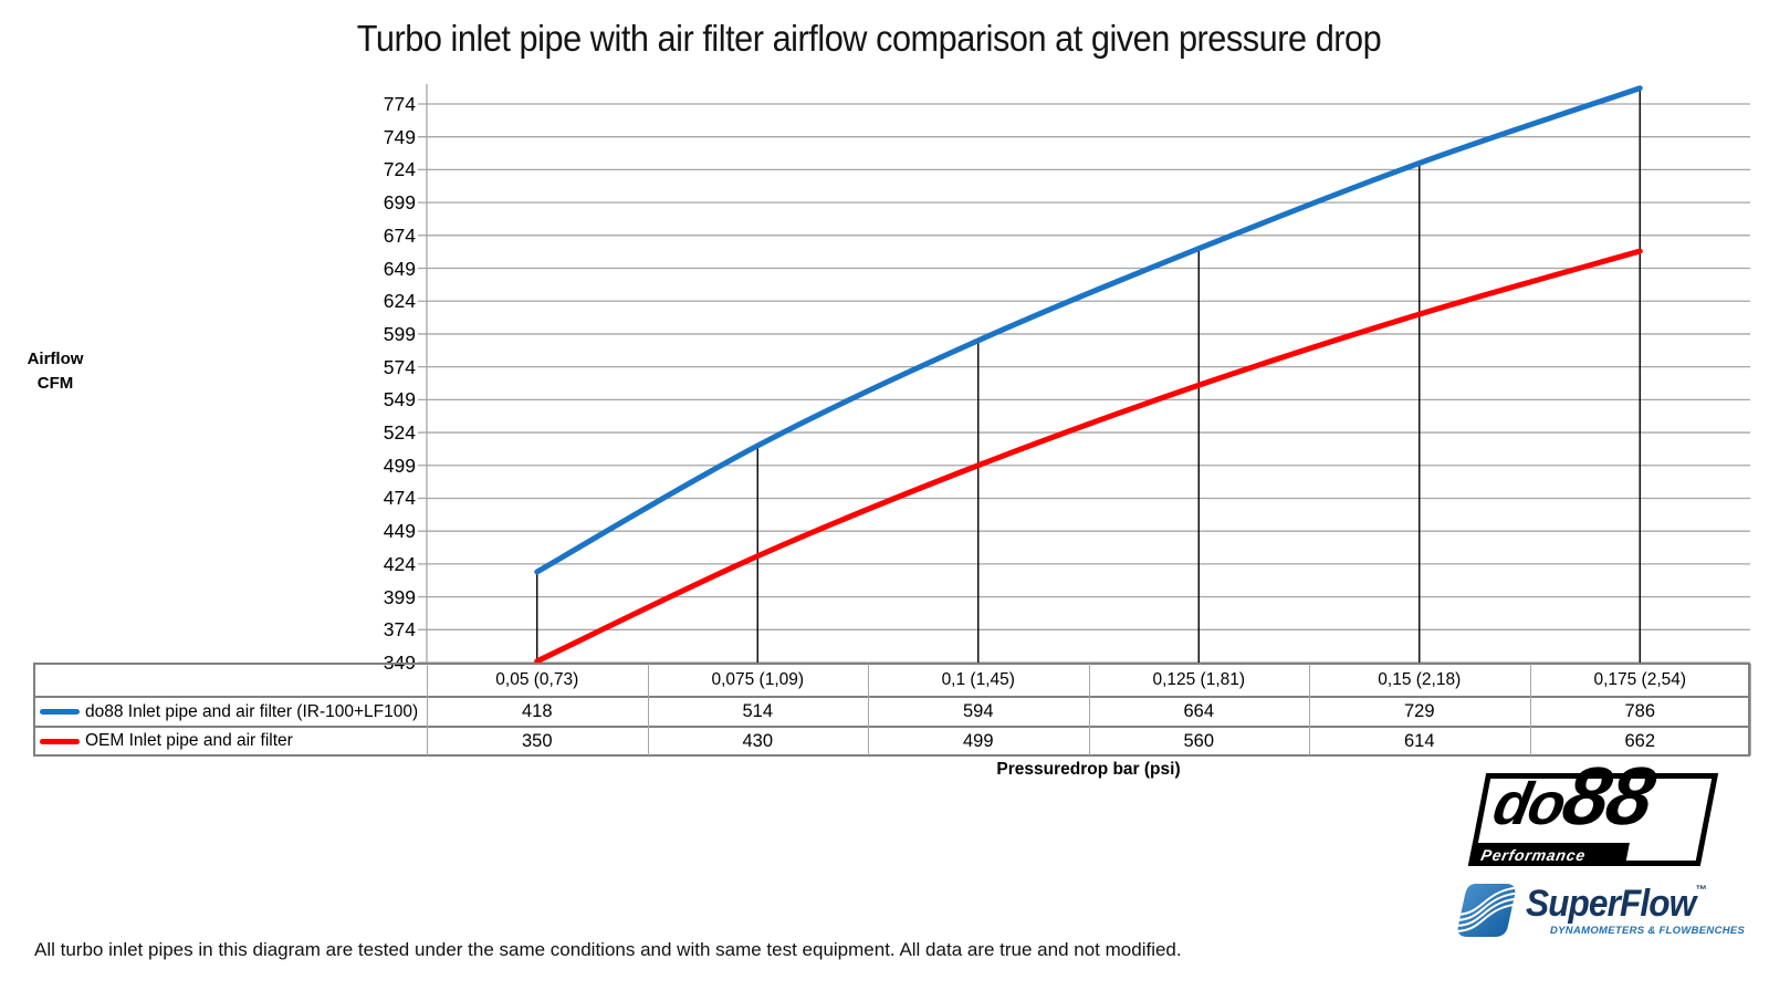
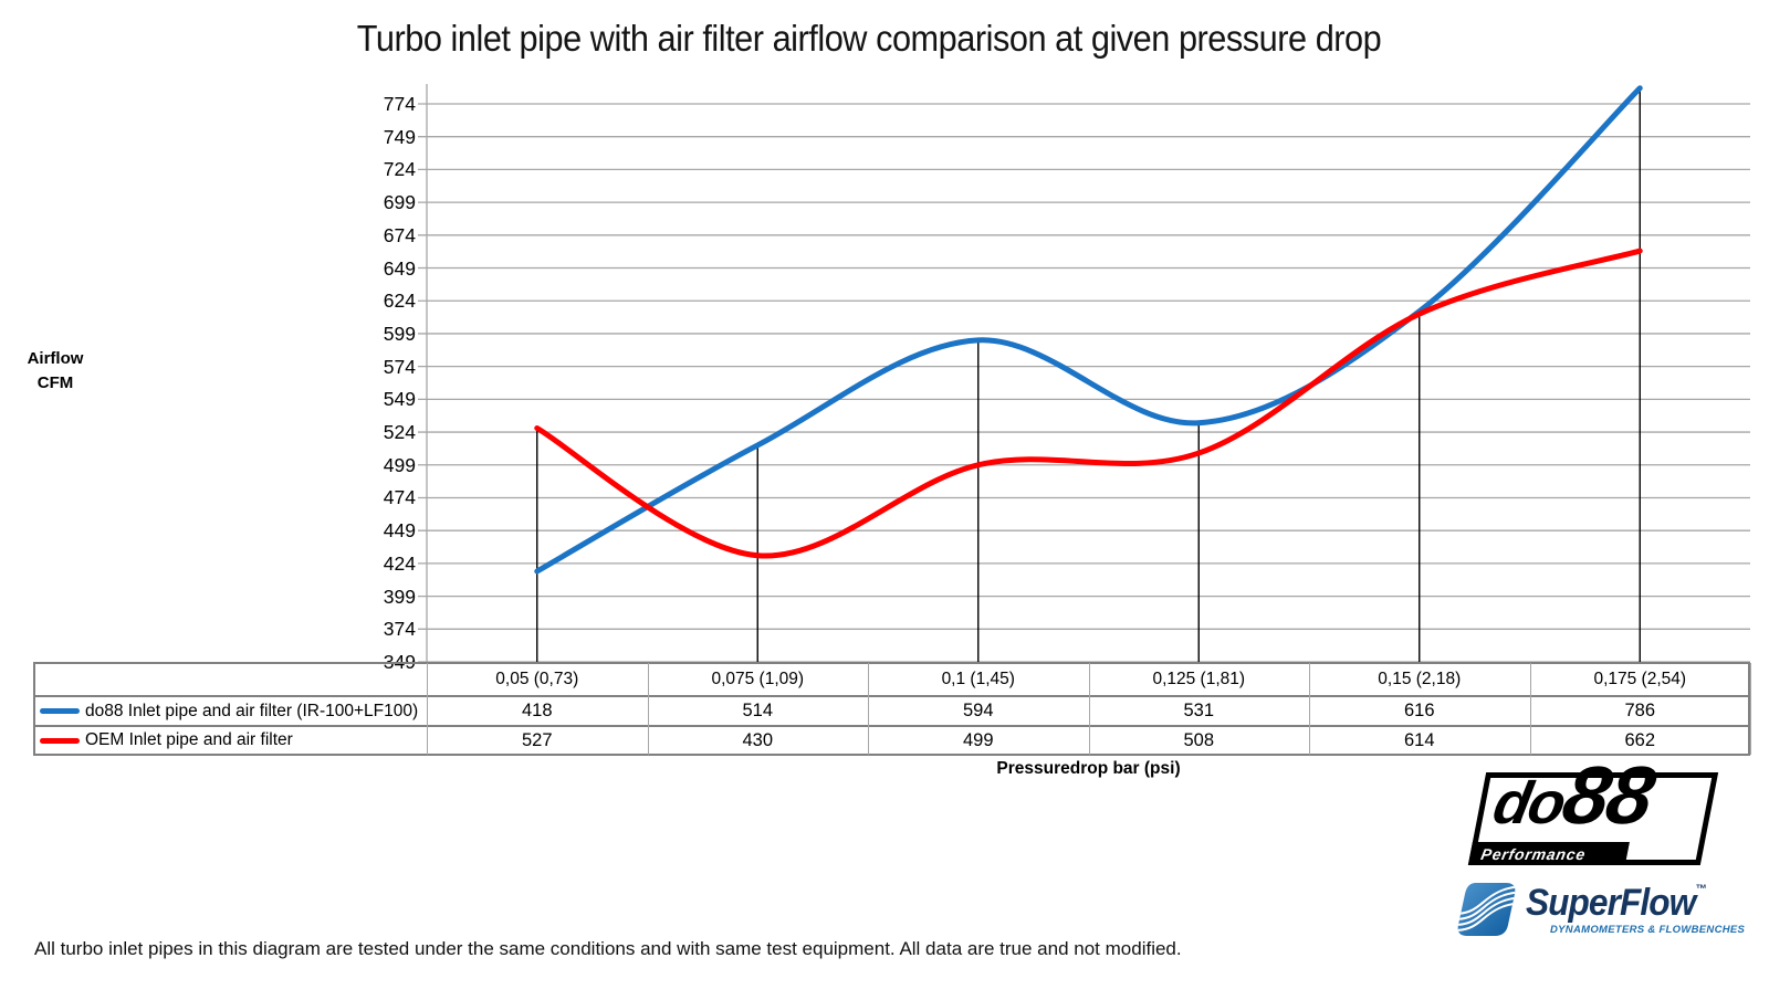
OEM Inlet pipe and air filter/0,05 (0,73): 350 -> 527
do88 Inlet pipe and air filter (IR-100+LF100)/0,125 (1,81): 664 -> 531
OEM Inlet pipe and air filter/0,125 (1,81): 560 -> 508
do88 Inlet pipe and air filter (IR-100+LF100)/0,15 (2,18): 729 -> 616
